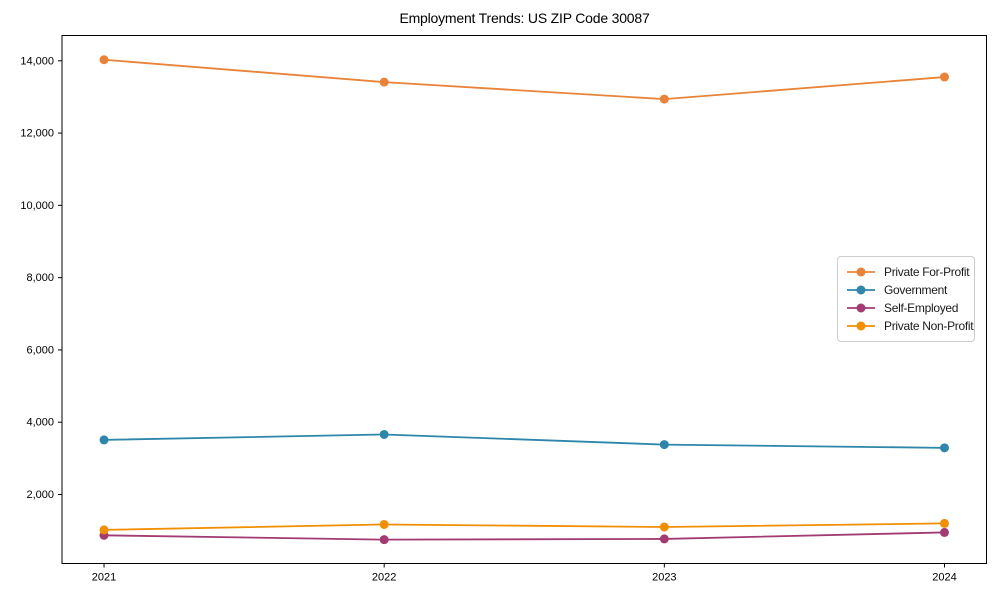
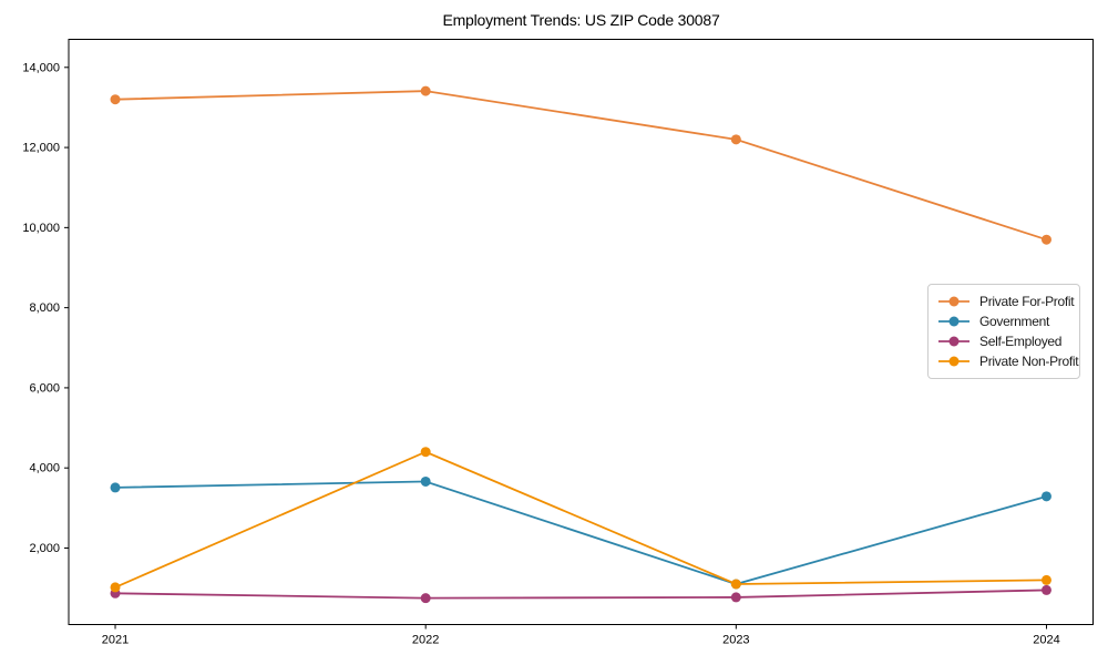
Private For-Profit/2021: 14000 -> 13200
Private Non-Profit/2022: 1200 -> 4400
Private For-Profit/2023: 12900 -> 12200
Government/2023: 3400 -> 1100
Private For-Profit/2024: 13600 -> 9700
